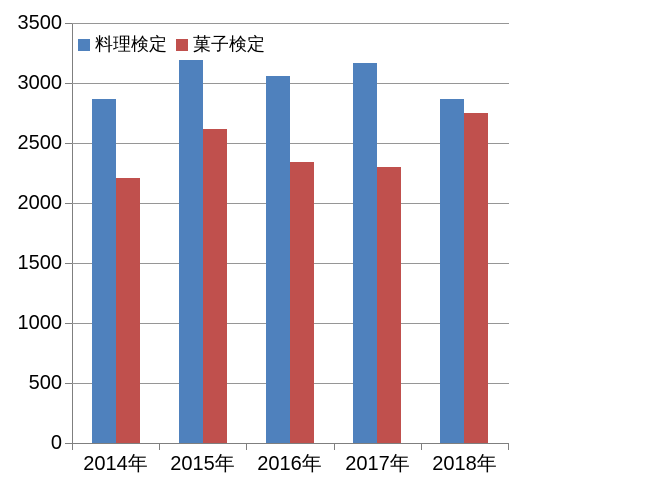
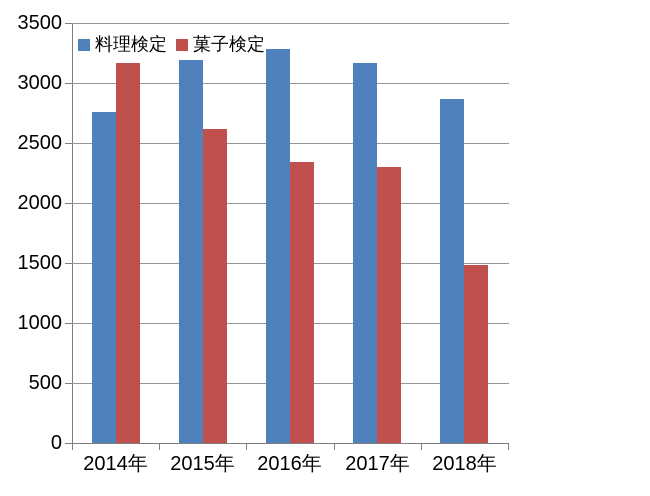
料理検定/2014年: 2870 -> 2760
菓子検定/2014年: 2210 -> 3170
料理検定/2016年: 3060 -> 3280
菓子検定/2018年: 2750 -> 1480
